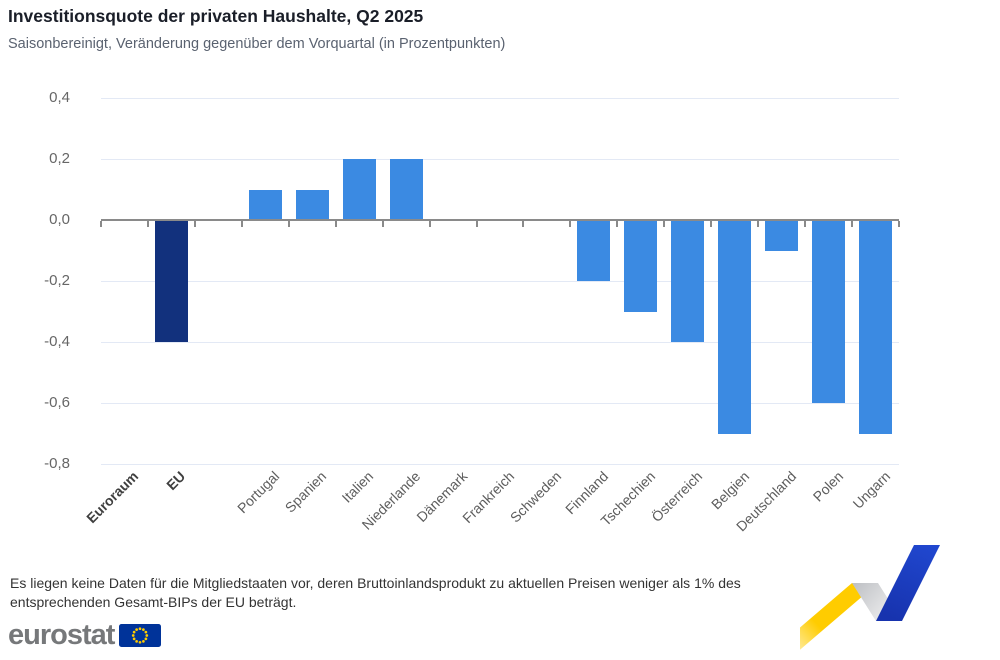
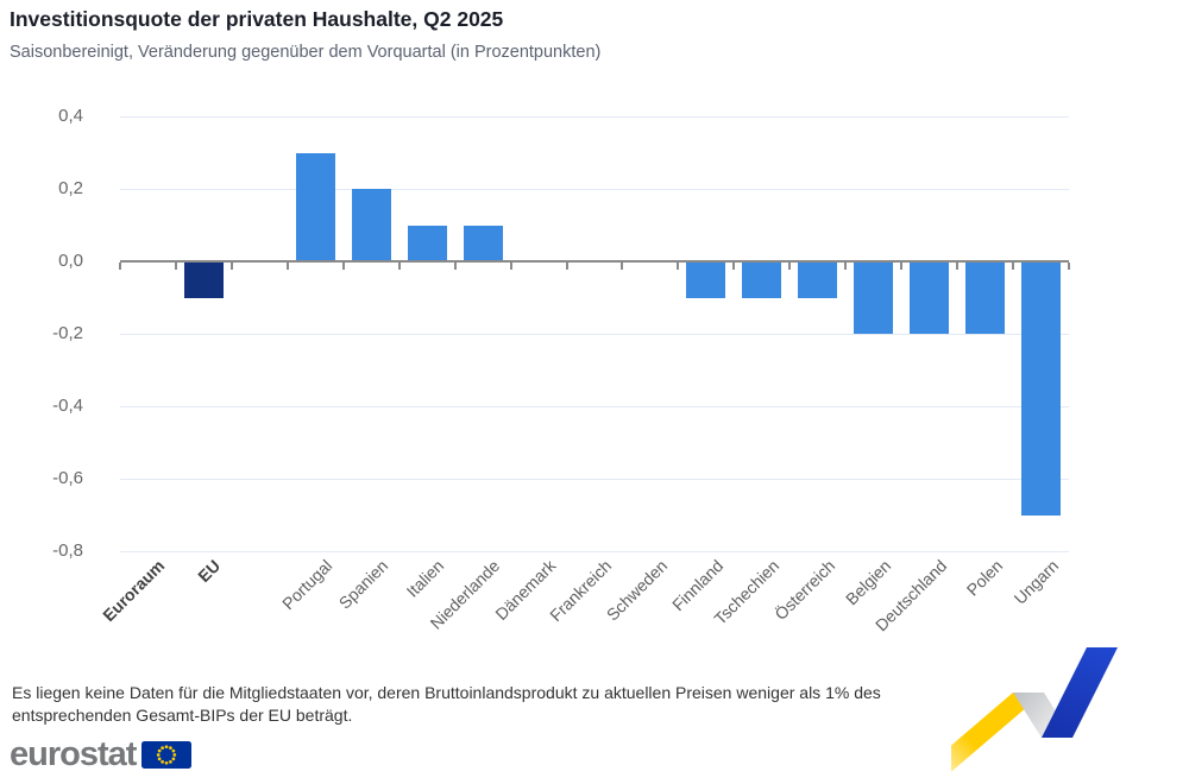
EU: -0,4 -> -0,1
Portugal: 0,1 -> 0,3
Spanien: 0,1 -> 0,2
Italien: 0,2 -> 0,1
Niederlande: 0,2 -> 0,1
Finnland: -0,2 -> -0,1
Tschechien: -0,3 -> -0,1
Österreich: -0,4 -> -0,1
Belgien: -0,7 -> -0,2
Deutschland: -0,1 -> -0,2
Polen: -0,6 -> -0,2
